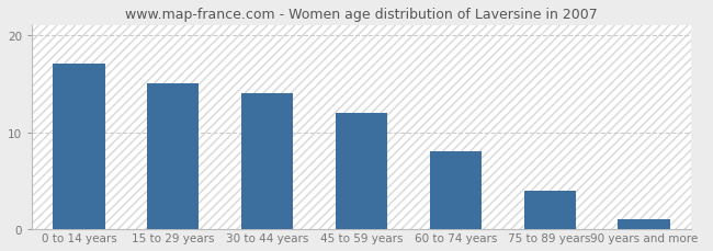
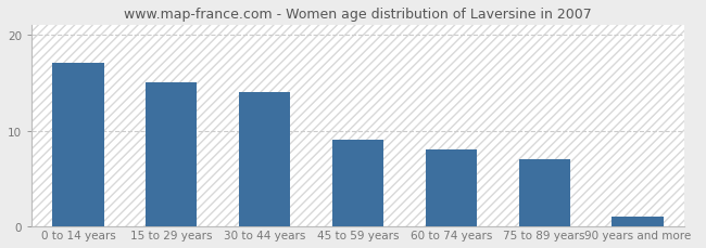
45 to 59 years: 12 -> 9
75 to 89 years: 4 -> 7
